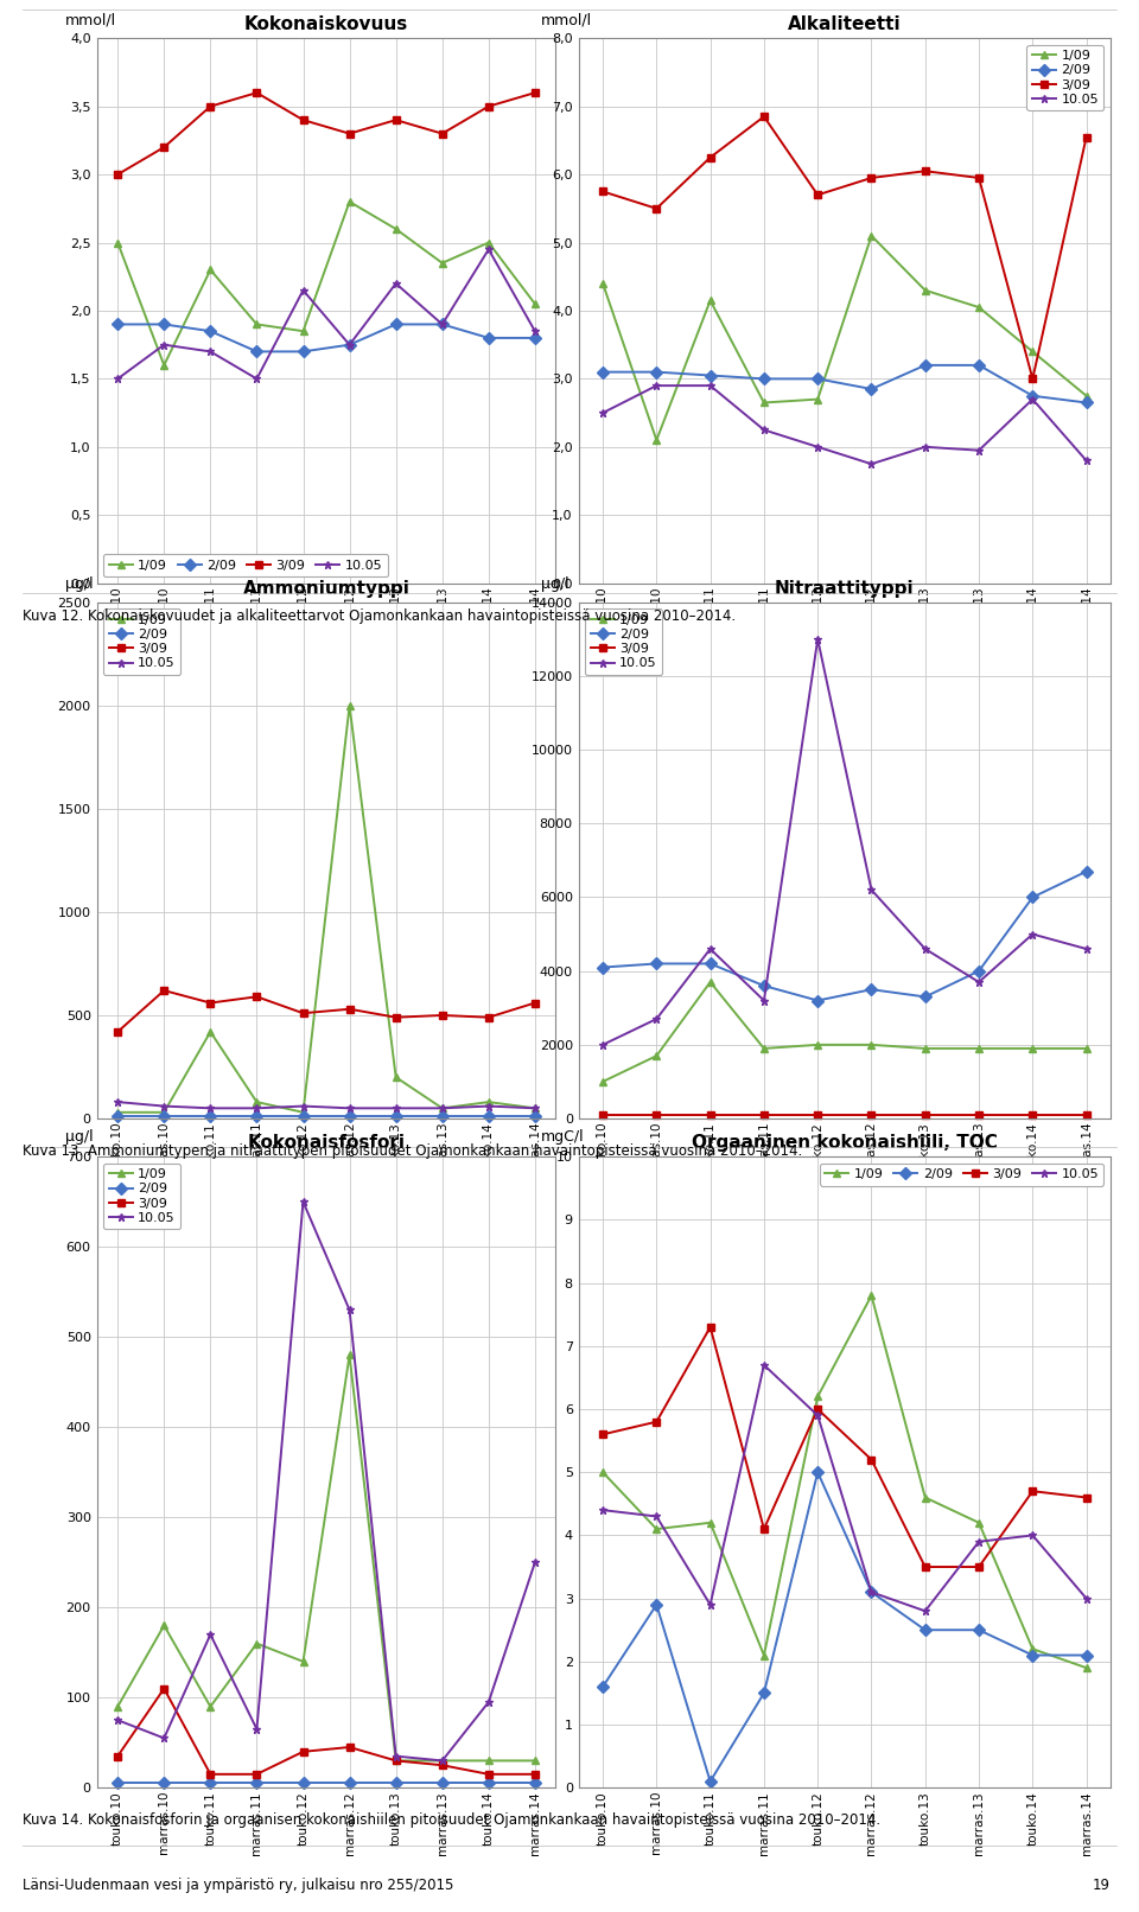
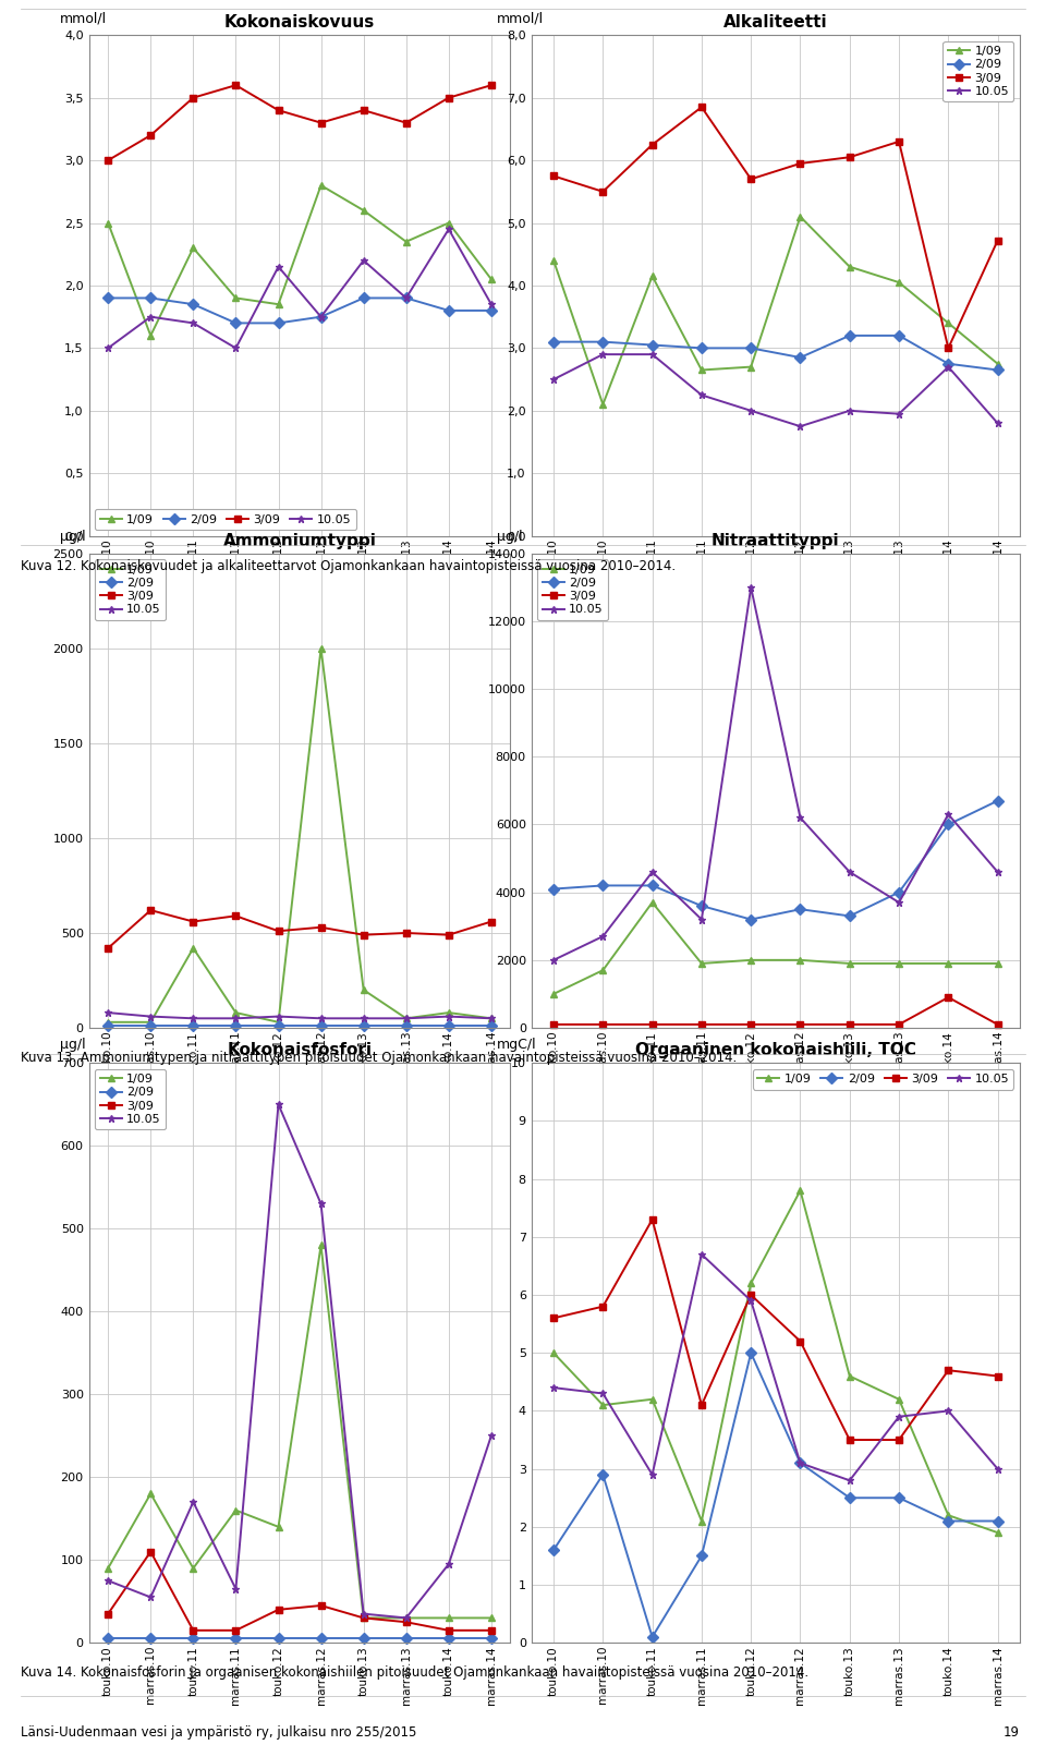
Alkaliteetti/3/09/marras.13: 5,95 -> 6,30
Alkaliteetti/3/09/marras.14: 6,55 -> 4,72
Nitraattityppi/3/09/touko.14: 100 -> 900
Nitraattityppi/10.05/touko.14: 5000 -> 6300
